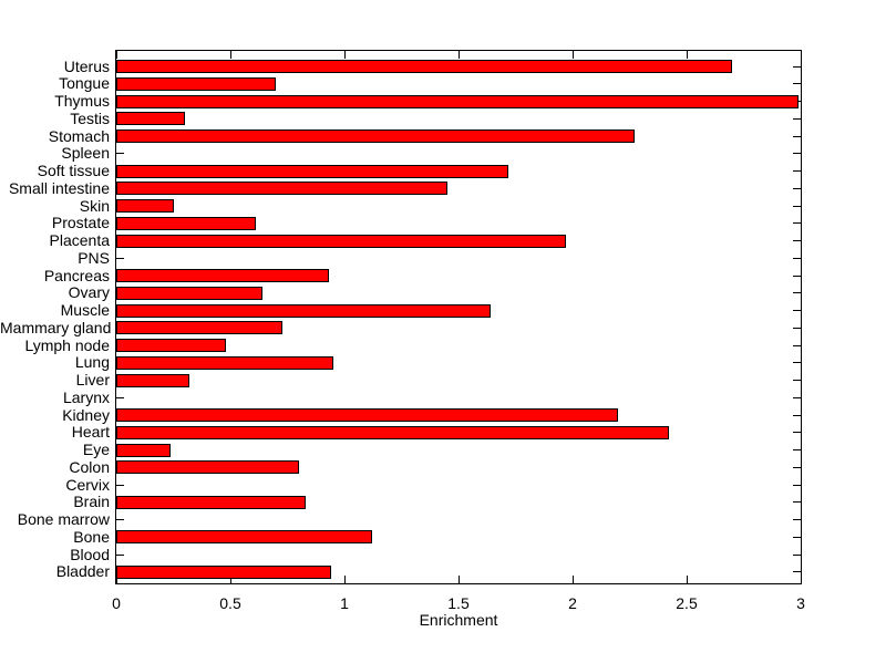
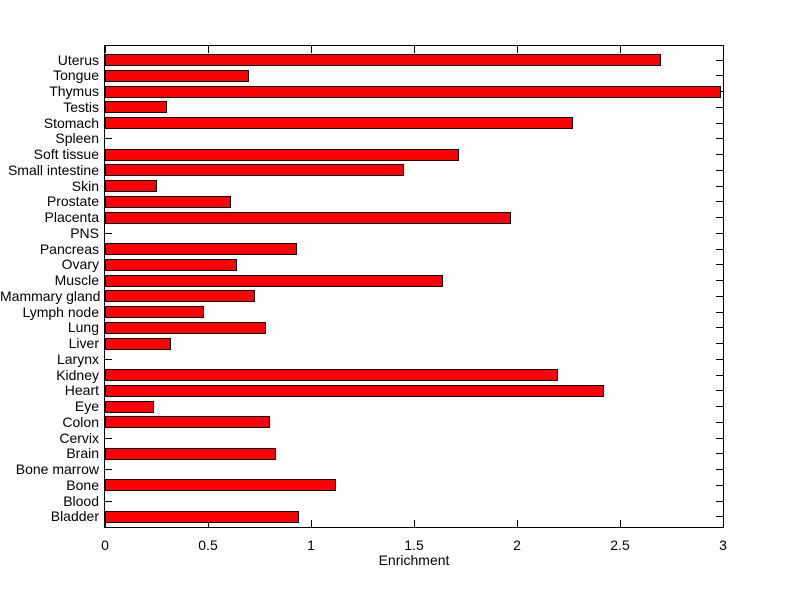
Lung: 0.95 -> 0.78
